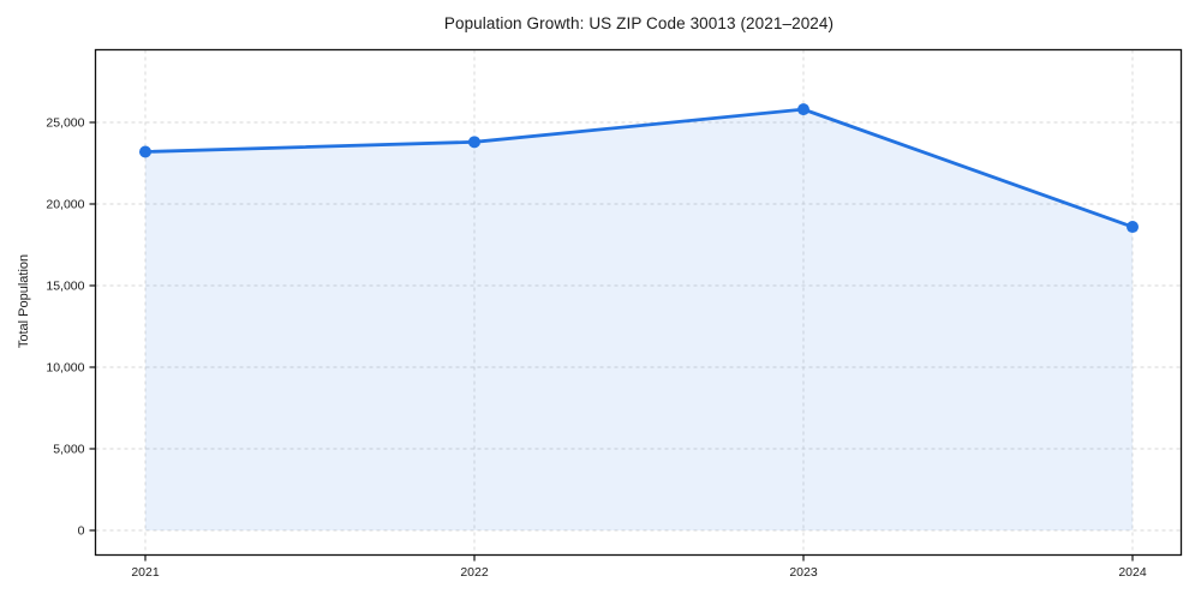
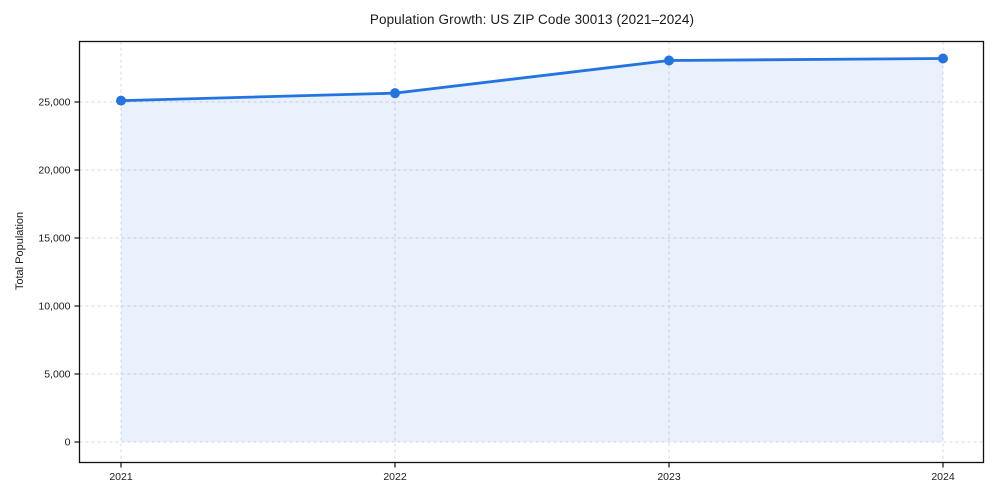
2021: 23200 -> 25100
2022: 23800 -> 25600
2023: 25800 -> 28000
2024: 18600 -> 28200
